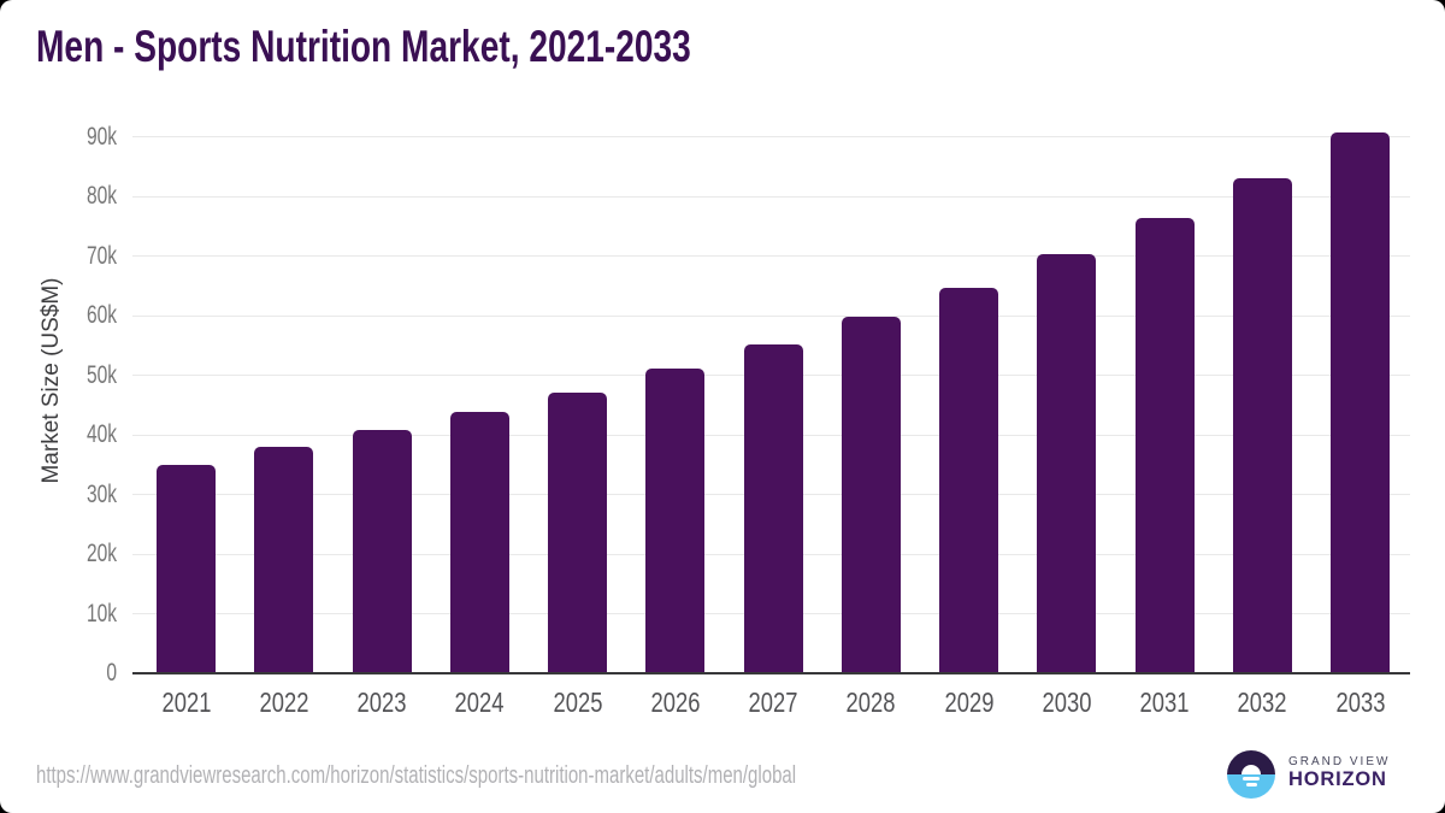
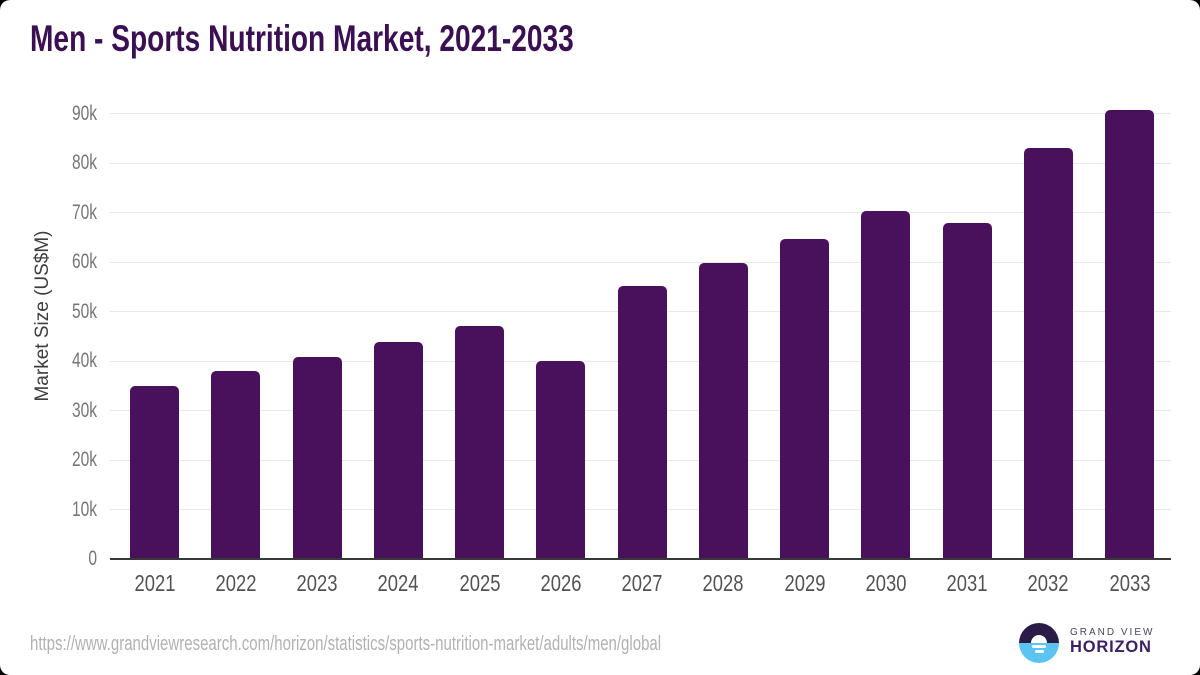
2026: 51k -> 40k
2031: 76k -> 68k
